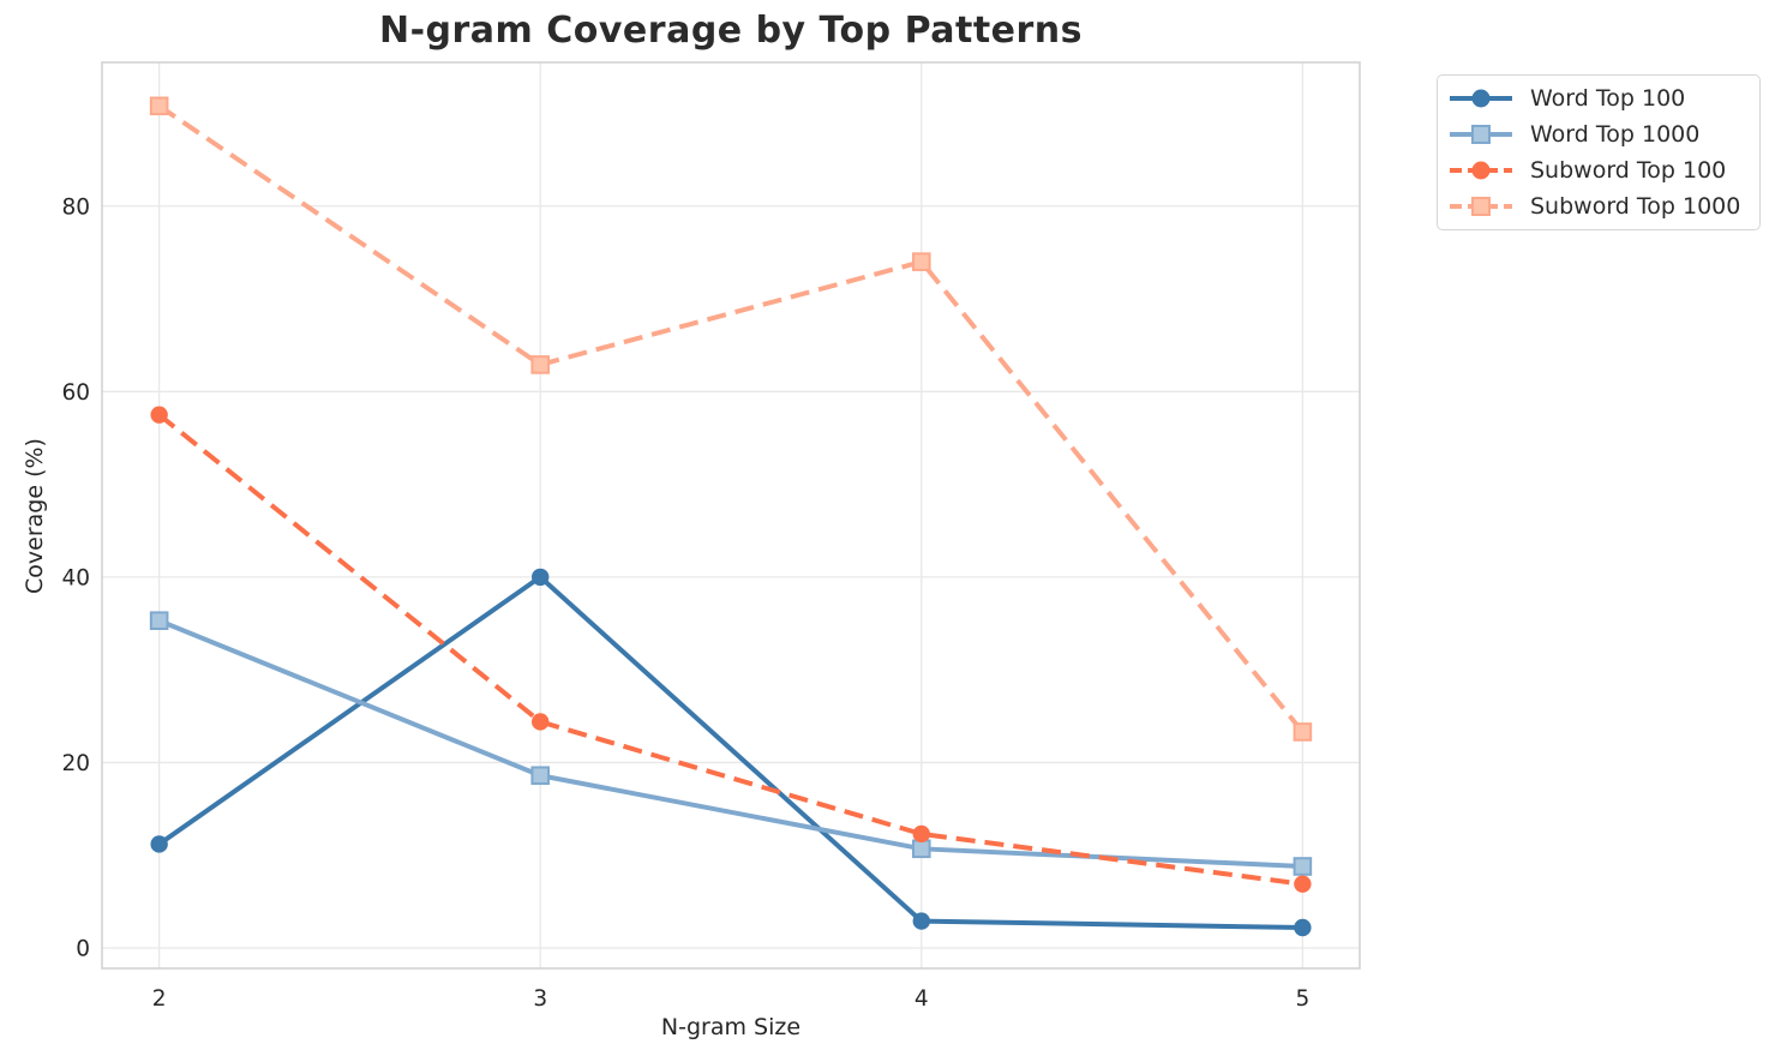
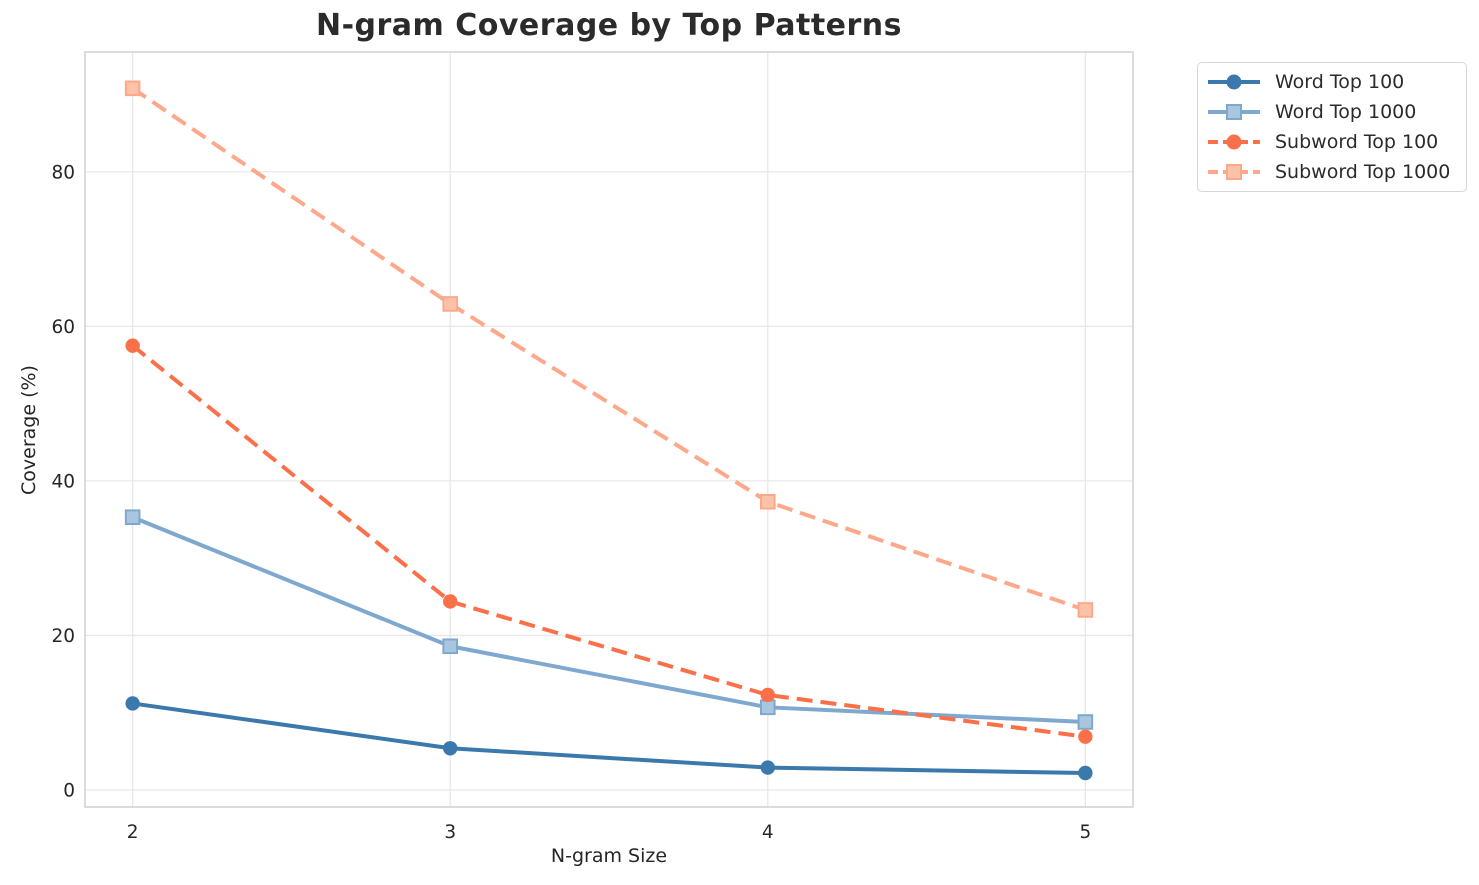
Word Top 100/3: 40 -> 5
Subword Top 1000/4: 74 -> 37
